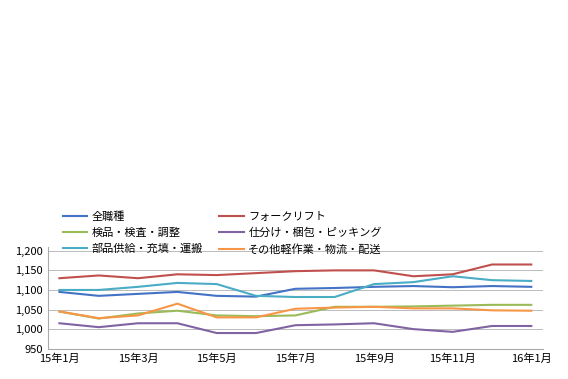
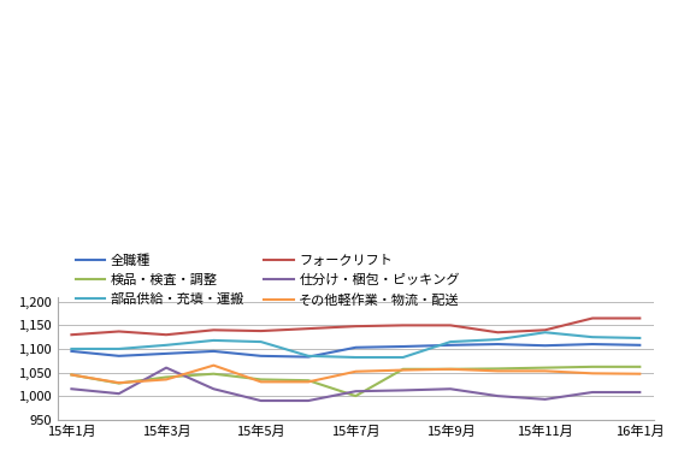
仕分け・梱包・ピッキング/15年3月: 1,015 -> 1,060
検品・検査・調整/15年7月: 1,035 -> 1,000
